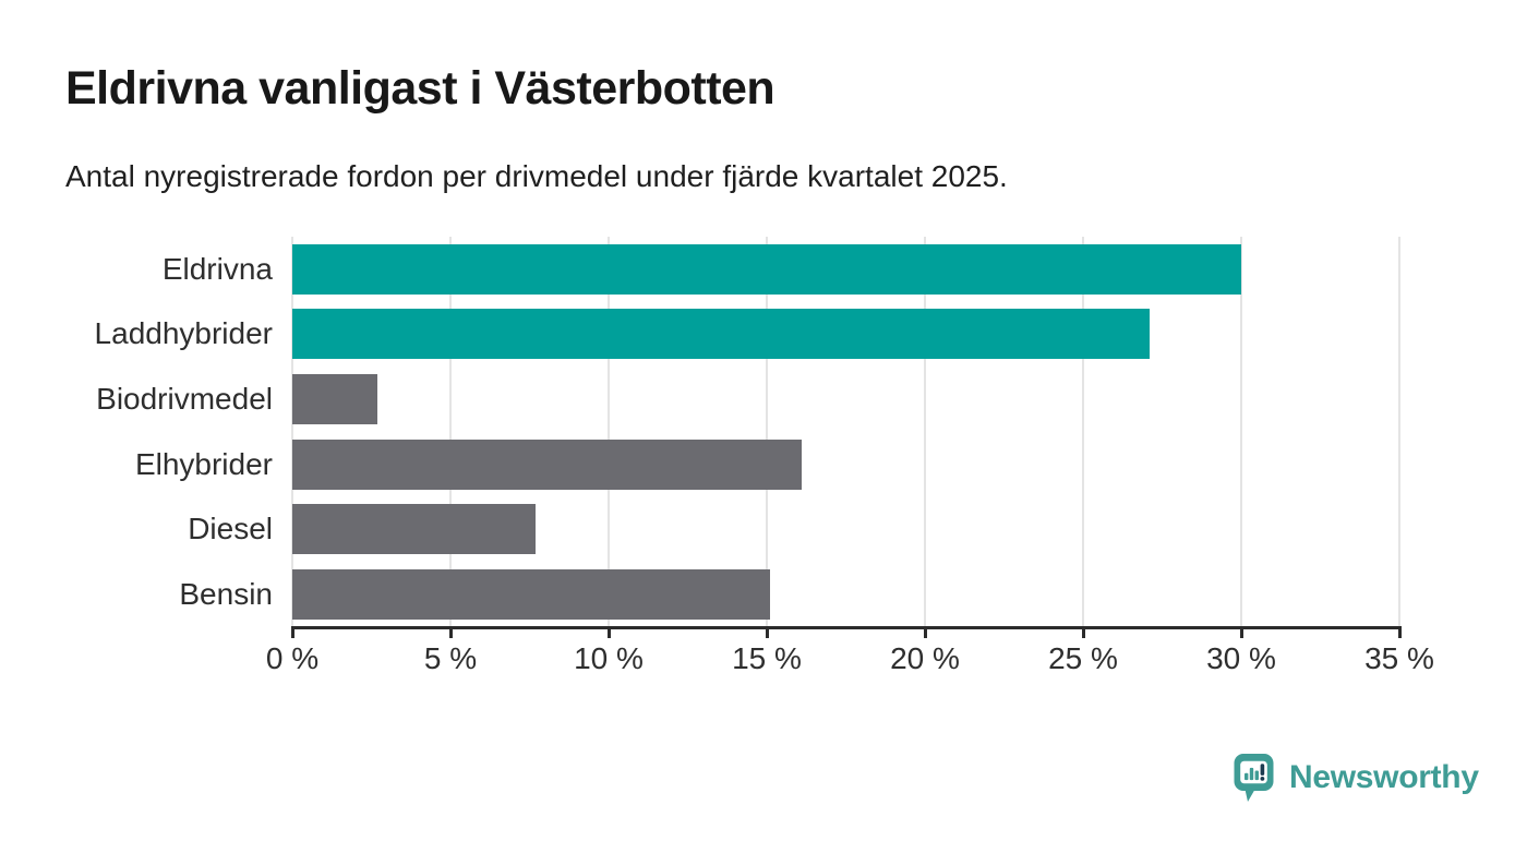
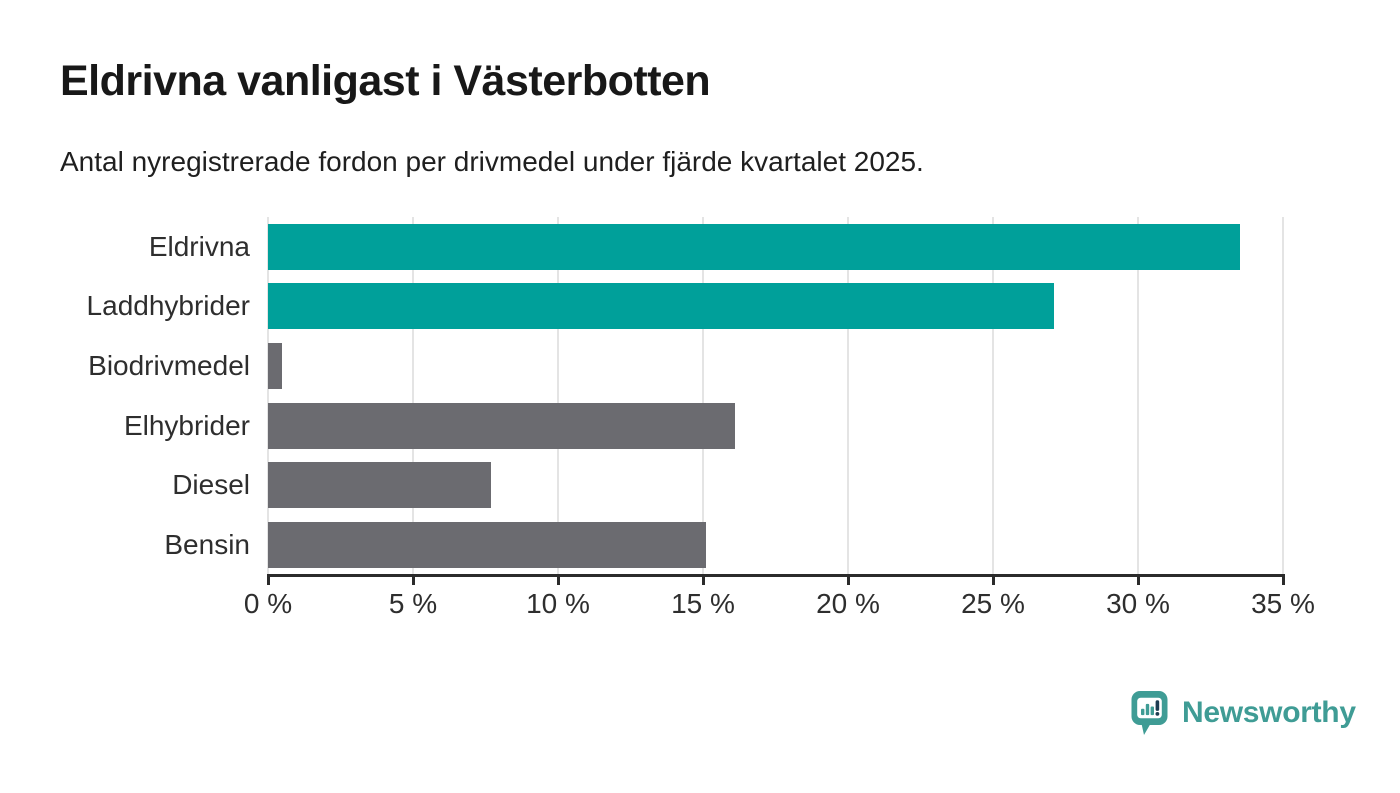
Eldrivna: 30.0% -> 33.5%
Biodrivmedel: 2.7% -> 0.5%
